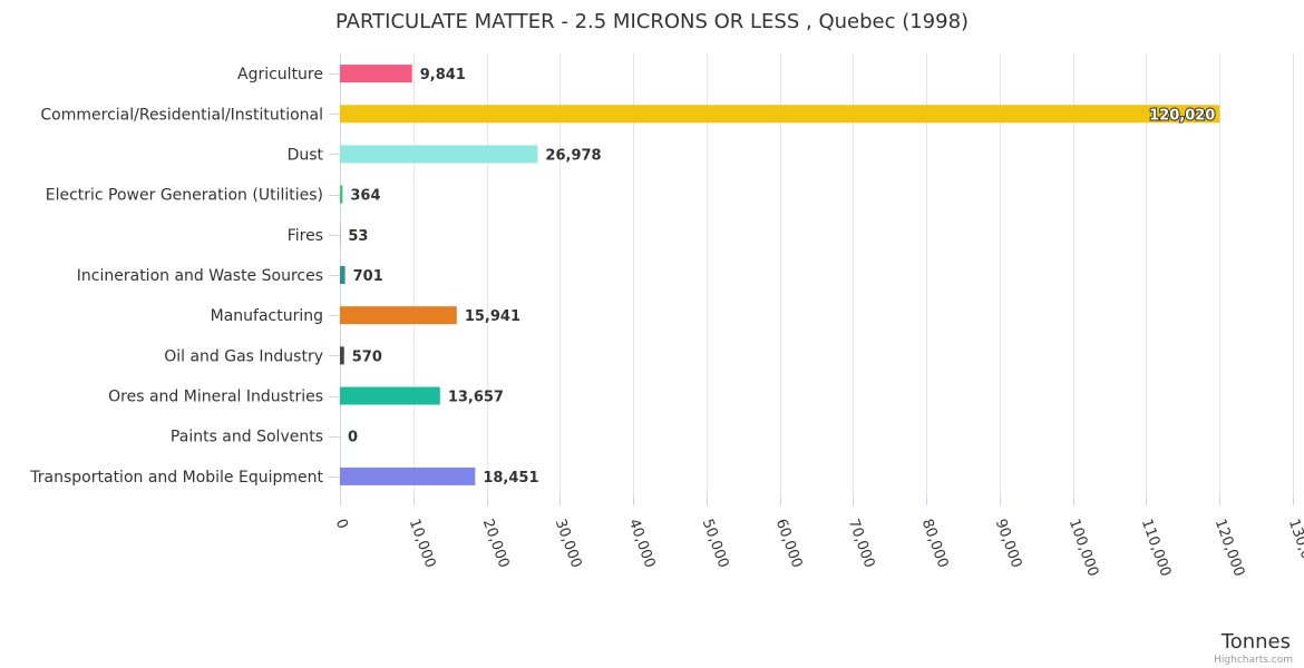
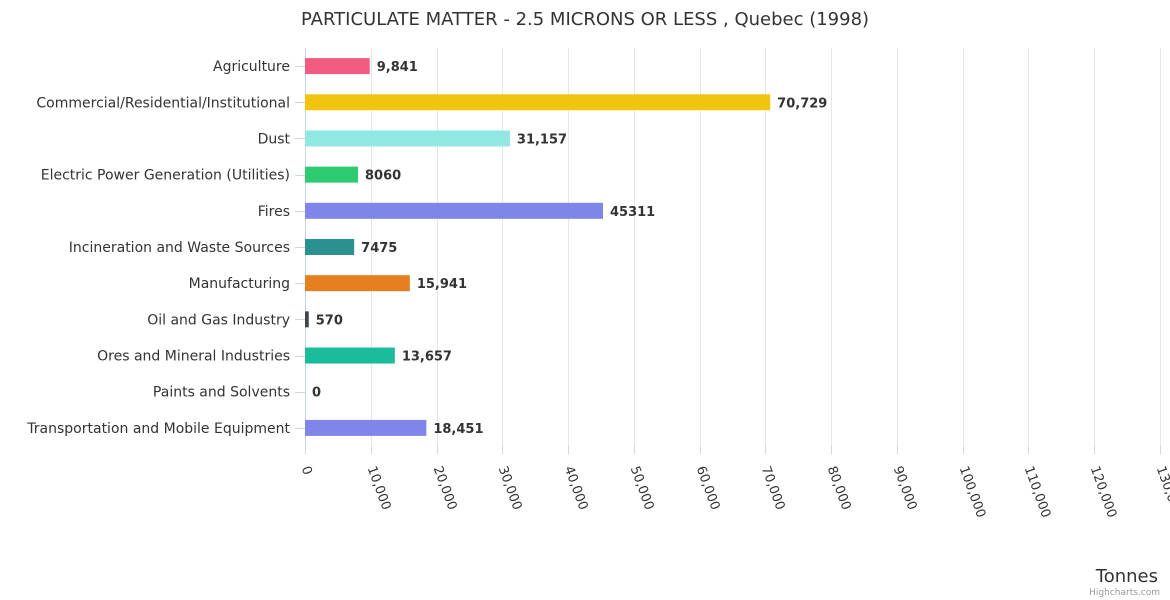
Commercial/Residential/Institutional: 120,020 -> 70,729
Dust: 26,978 -> 31,157
Electric Power Generation (Utilities): 364 -> 8060
Fires: 53 -> 45311
Incineration and Waste Sources: 701 -> 7475
